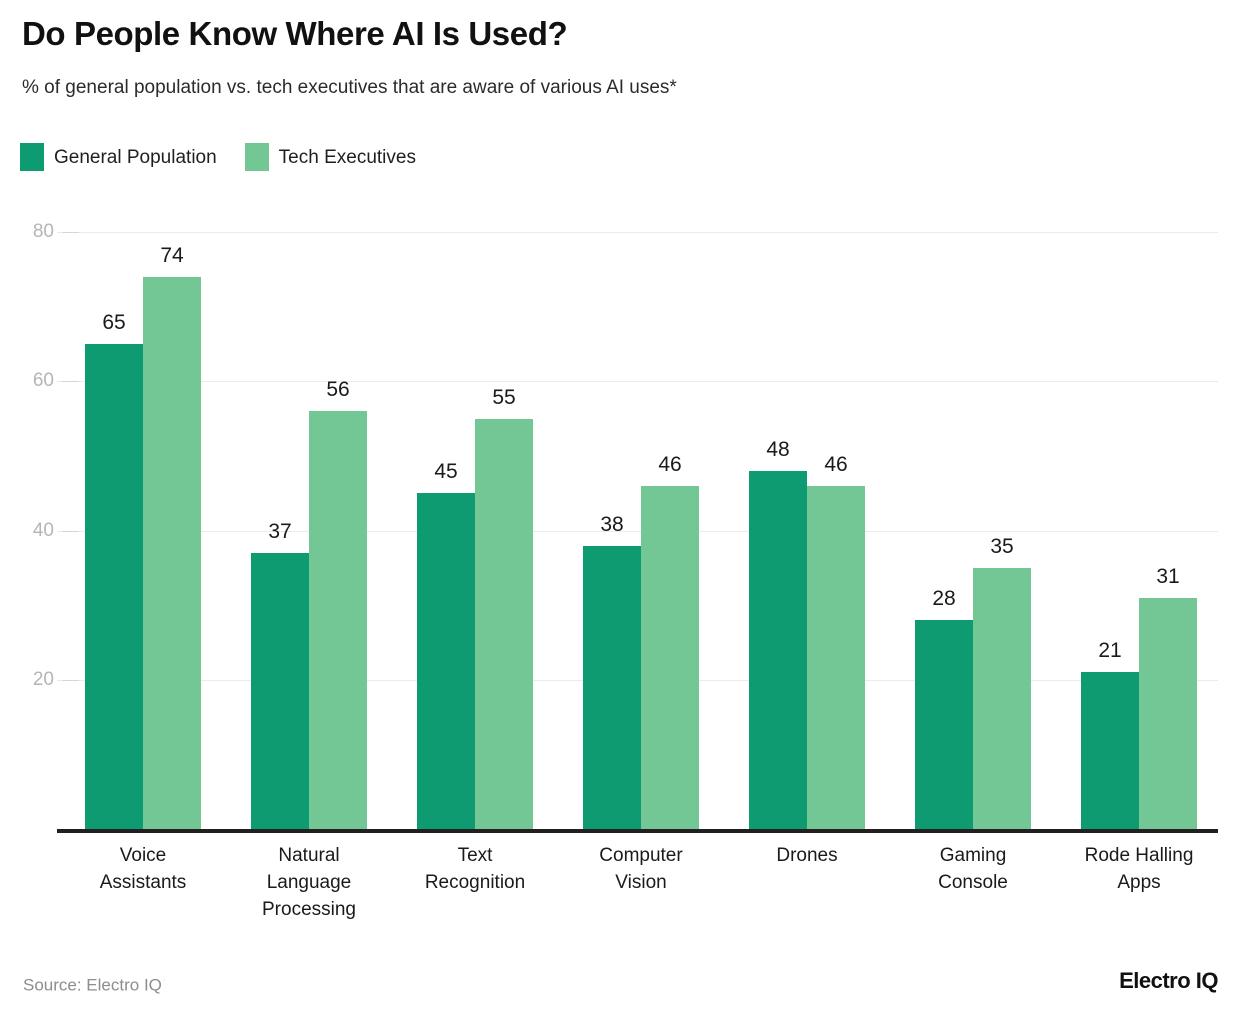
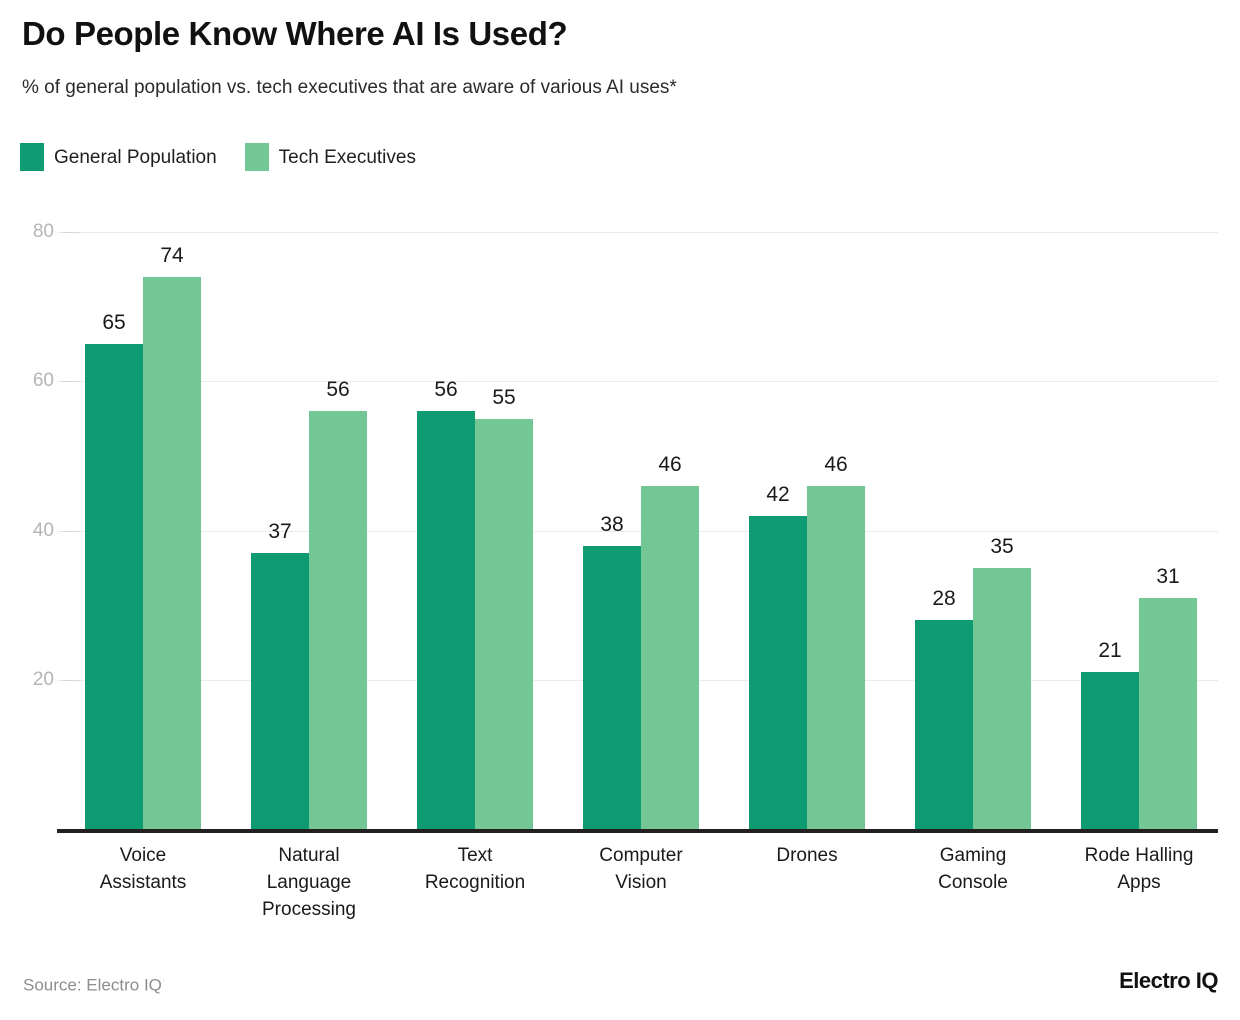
General Population/Text Recognition: 45 -> 56
General Population/Drones: 48 -> 42
